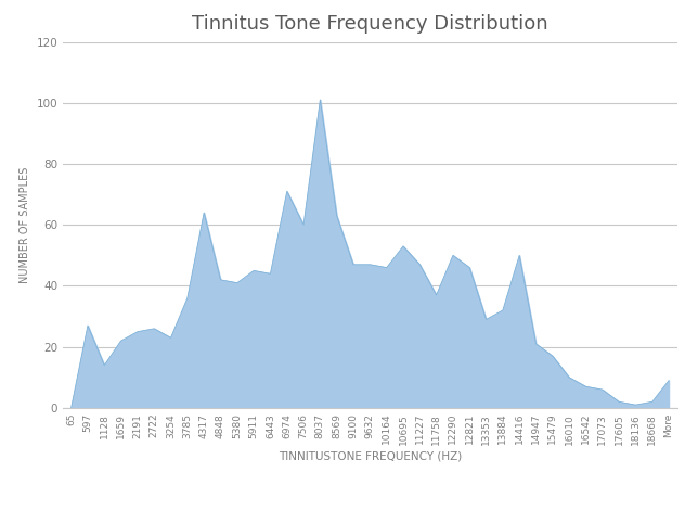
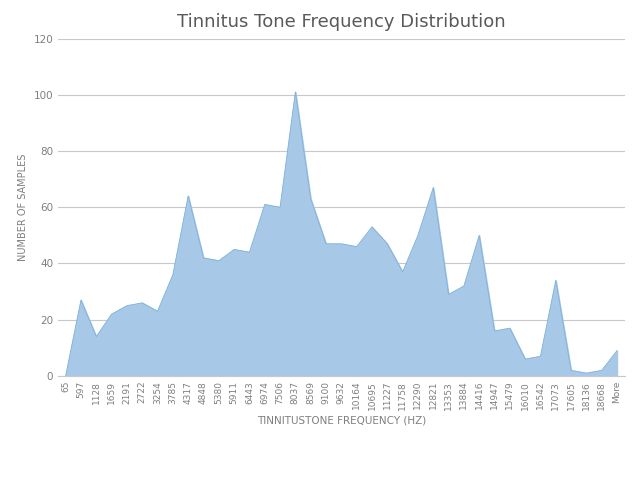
6974: 71 -> 61
12821: 46 -> 67
14947: 21 -> 16
16010: 10 -> 6
17073: 6 -> 34
